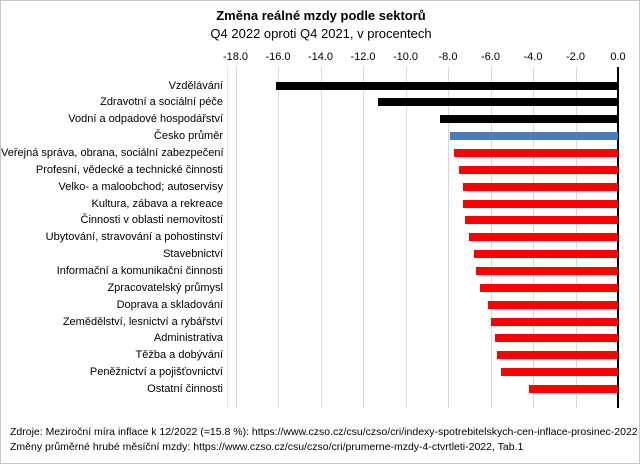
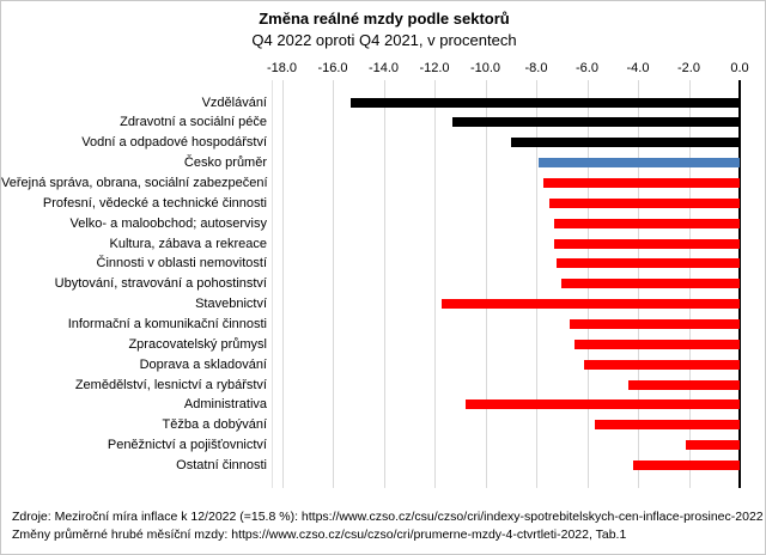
Vzdělávání: -16.1 -> -15.3
Vodní a odpadové hospodářství: -8.4 -> -9.0
Stavebnictví: -6.8 -> -11.7
Zemědělství, lesnictví a rybářství: -6.0 -> -4.4
Administrativa: -5.8 -> -10.8
Peněžnictví a pojišťovnictví: -5.5 -> -2.1
